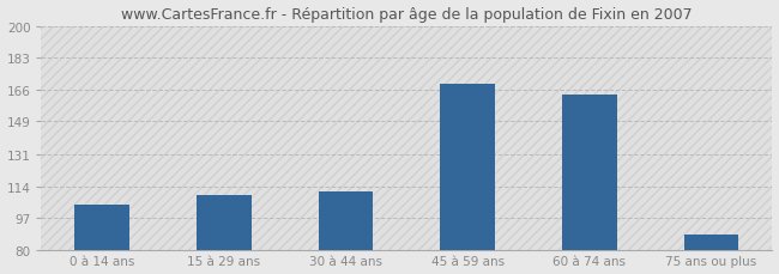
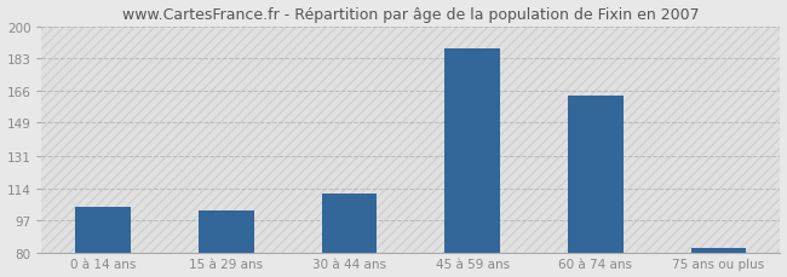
15 à 29 ans: 109 -> 102
45 à 59 ans: 169 -> 188
75 ans ou plus: 88 -> 82
